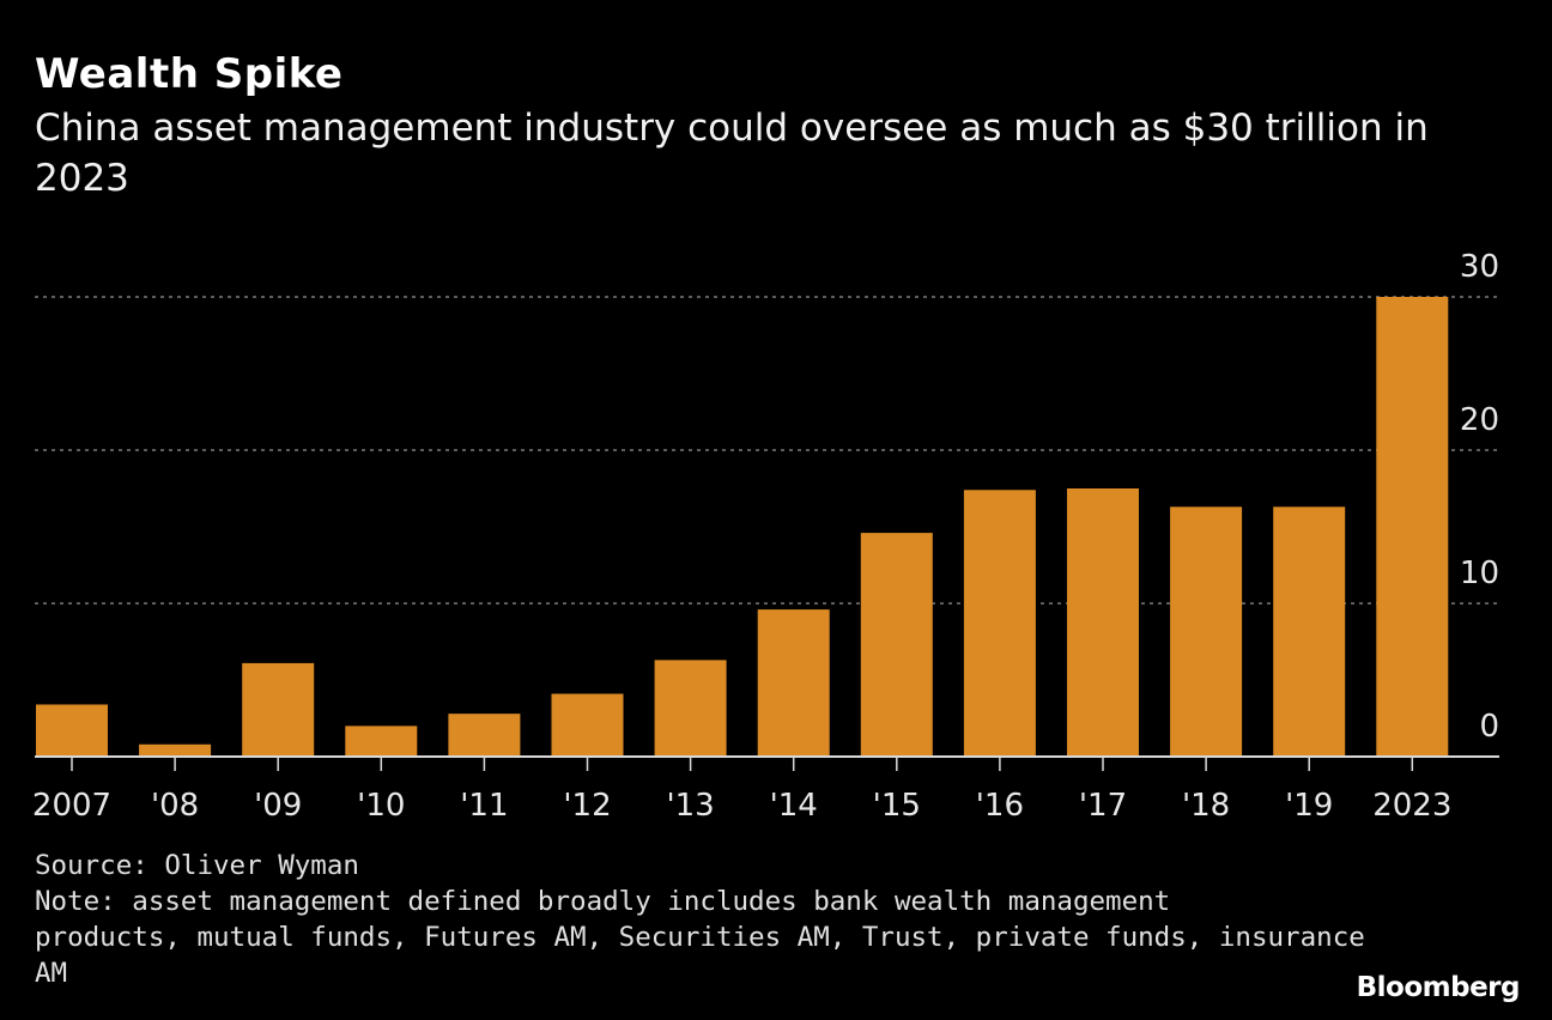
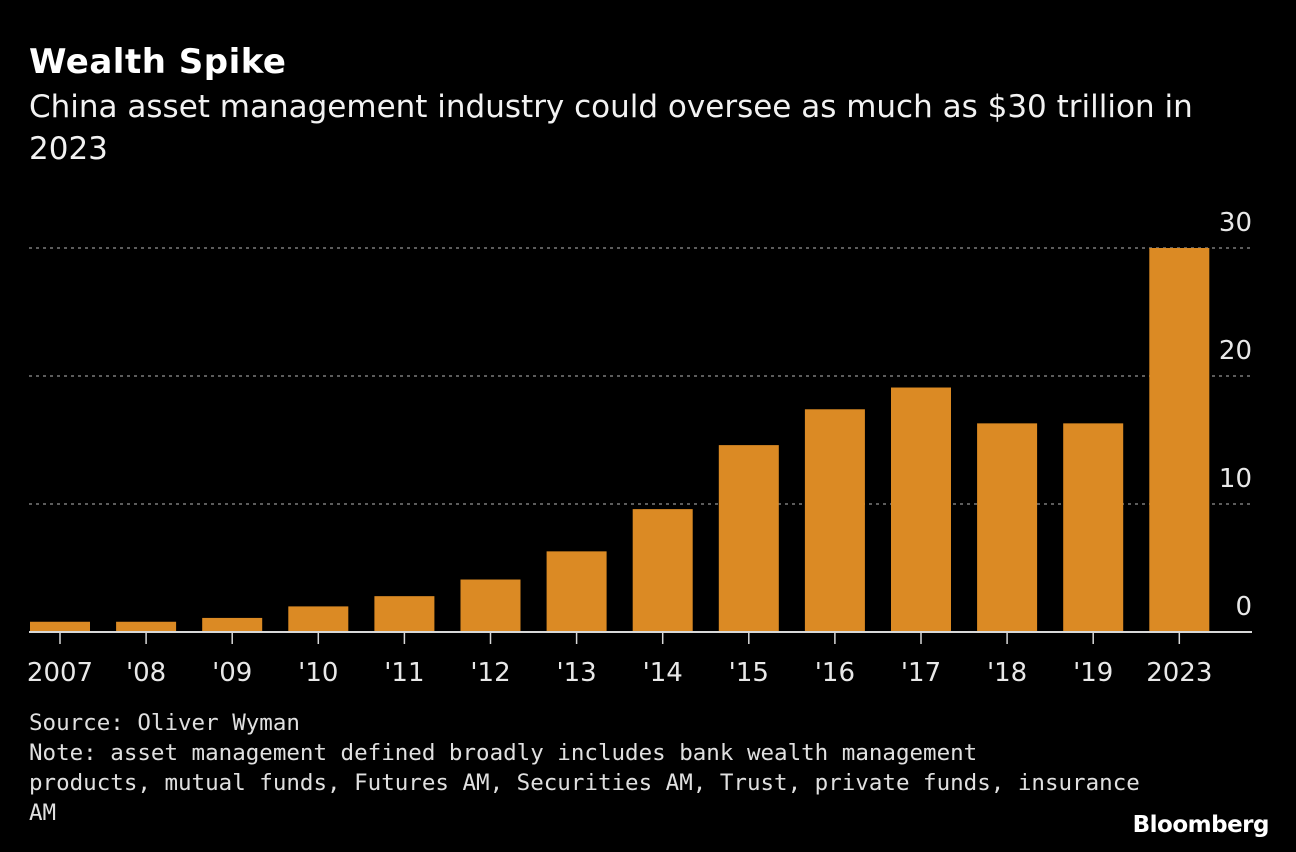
2007: 3.4 -> 0.8
'09: 6.1 -> 1.1
'17: 17.5 -> 19.1
